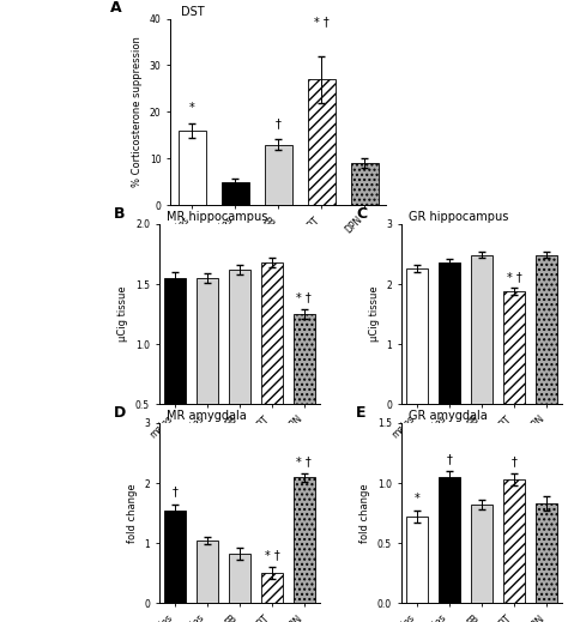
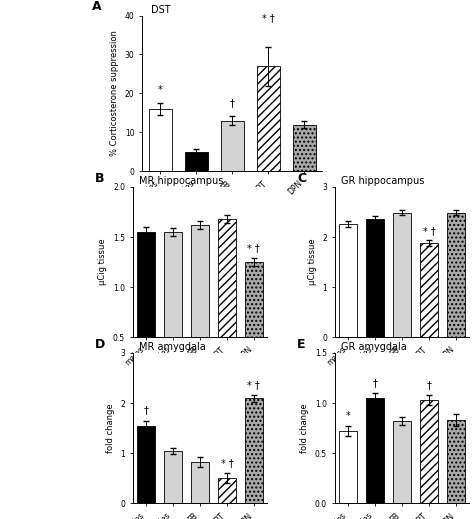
DST/DPN: 9 -> 12
